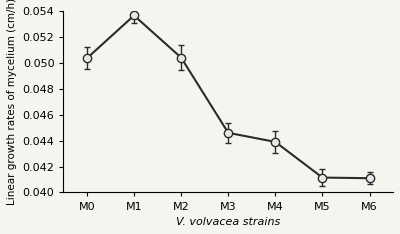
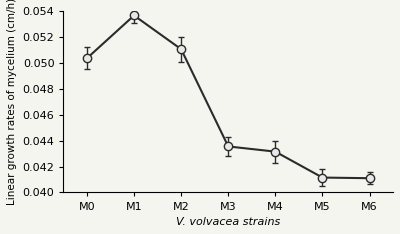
M2: 0.0504 -> 0.0510
M3: 0.0446 -> 0.0435
M4: 0.0439 -> 0.0432
